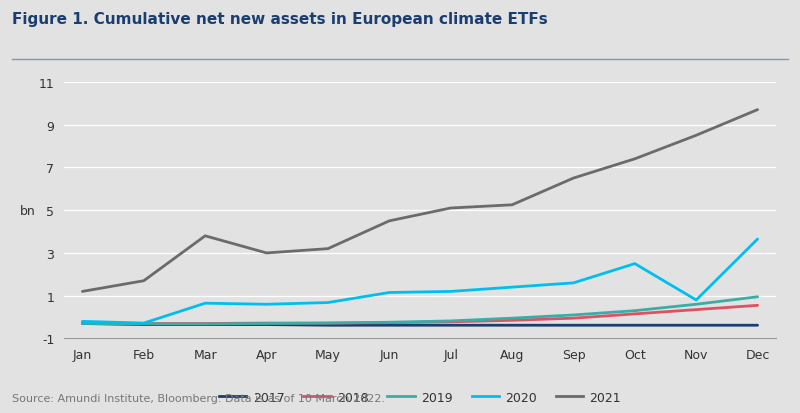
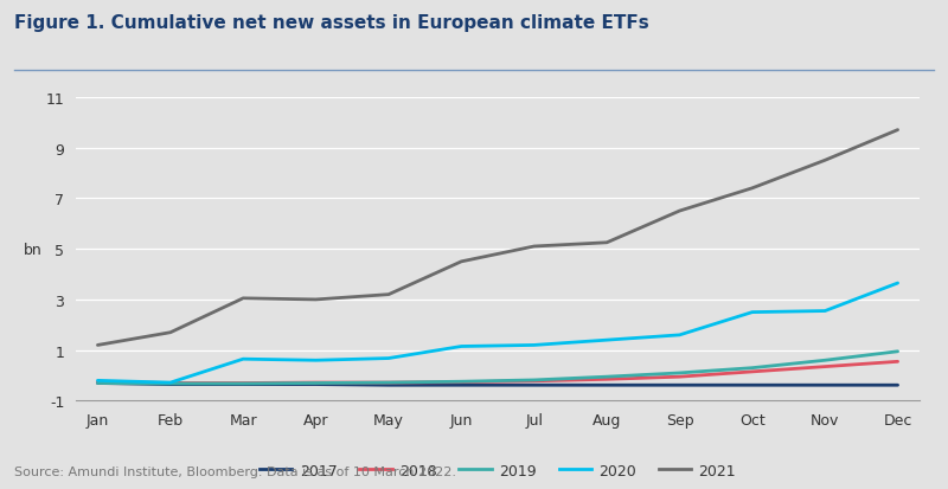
2021/Mar: 3.80 -> 3.05
2020/Nov: 0.80 -> 2.55
